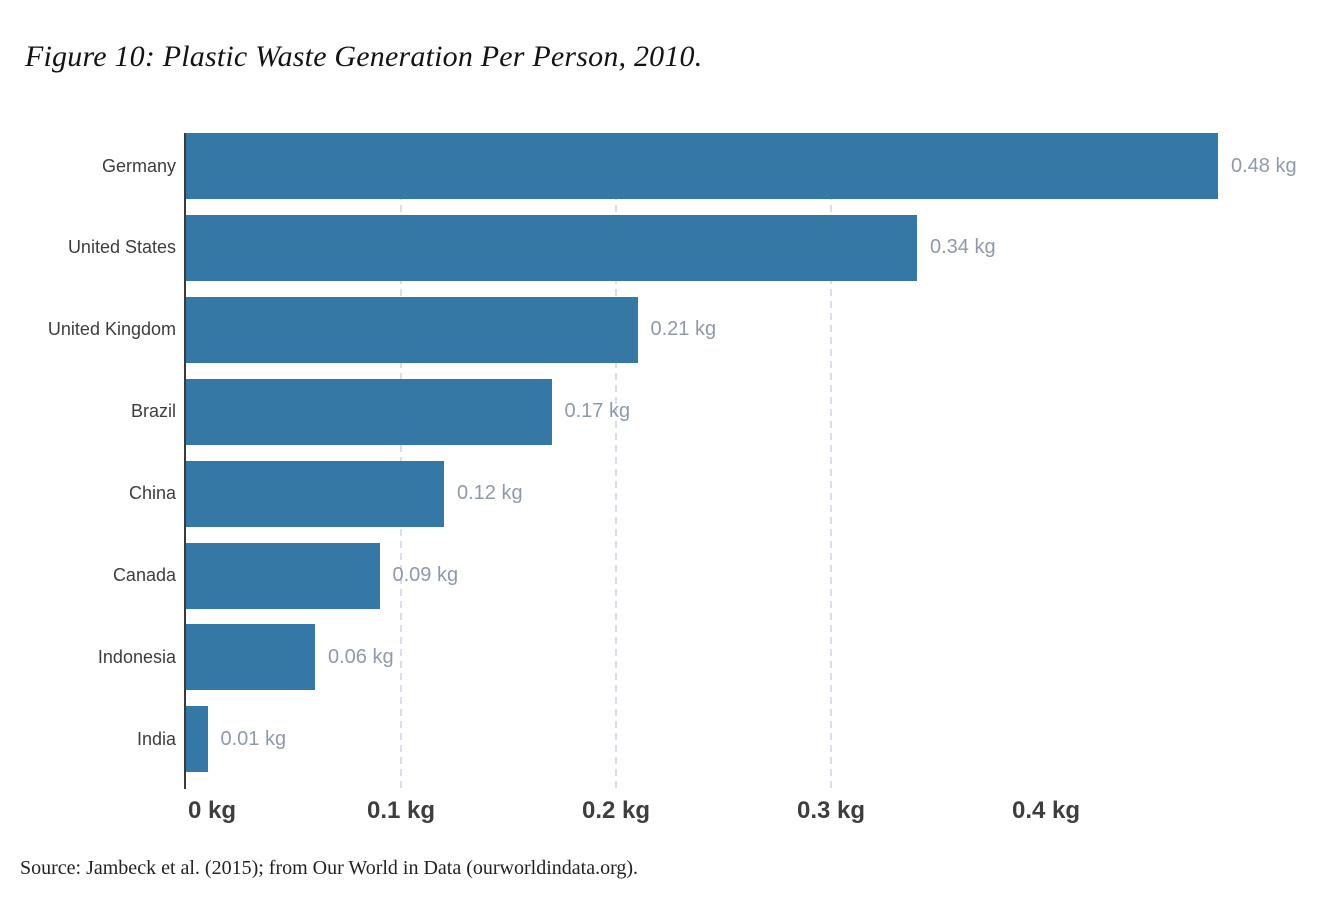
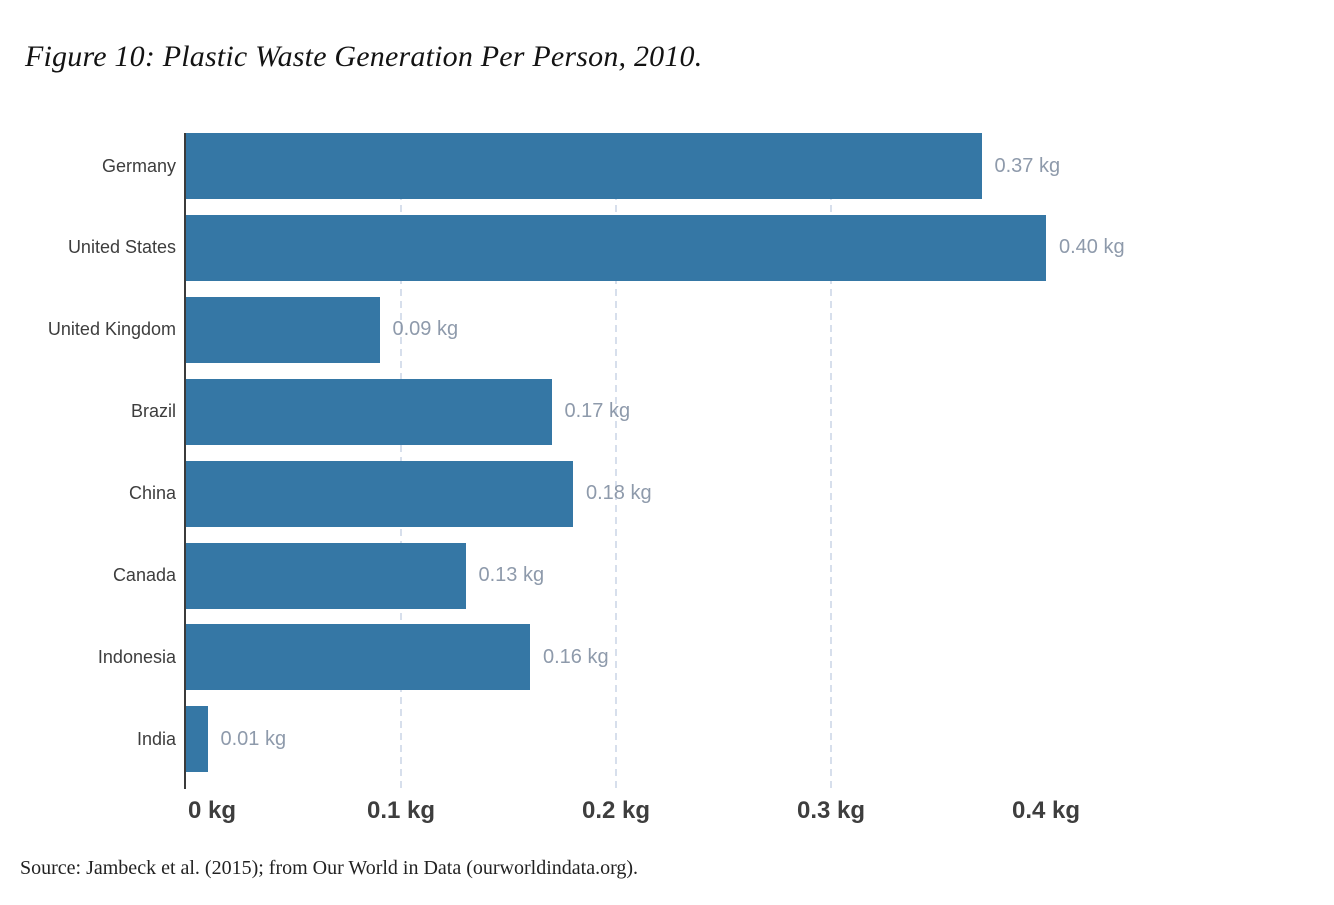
Germany: 0.48 -> 0.37
United States: 0.34 -> 0.40
United Kingdom: 0.21 -> 0.09
China: 0.12 -> 0.18
Canada: 0.09 -> 0.13
Indonesia: 0.06 -> 0.16
